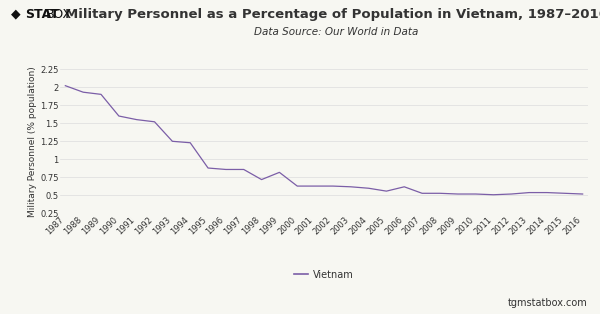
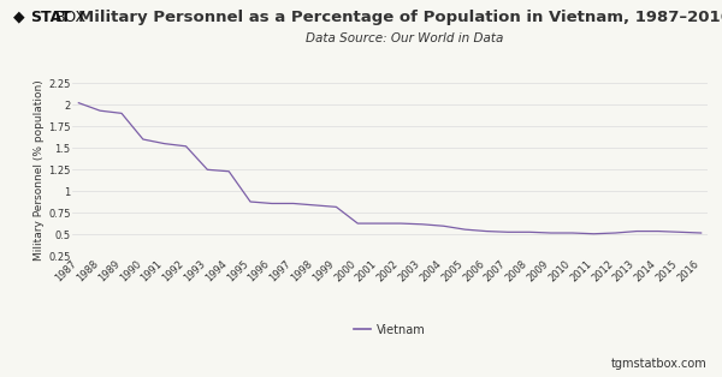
1998: 0.72 -> 0.84
2006: 0.62 -> 0.54
